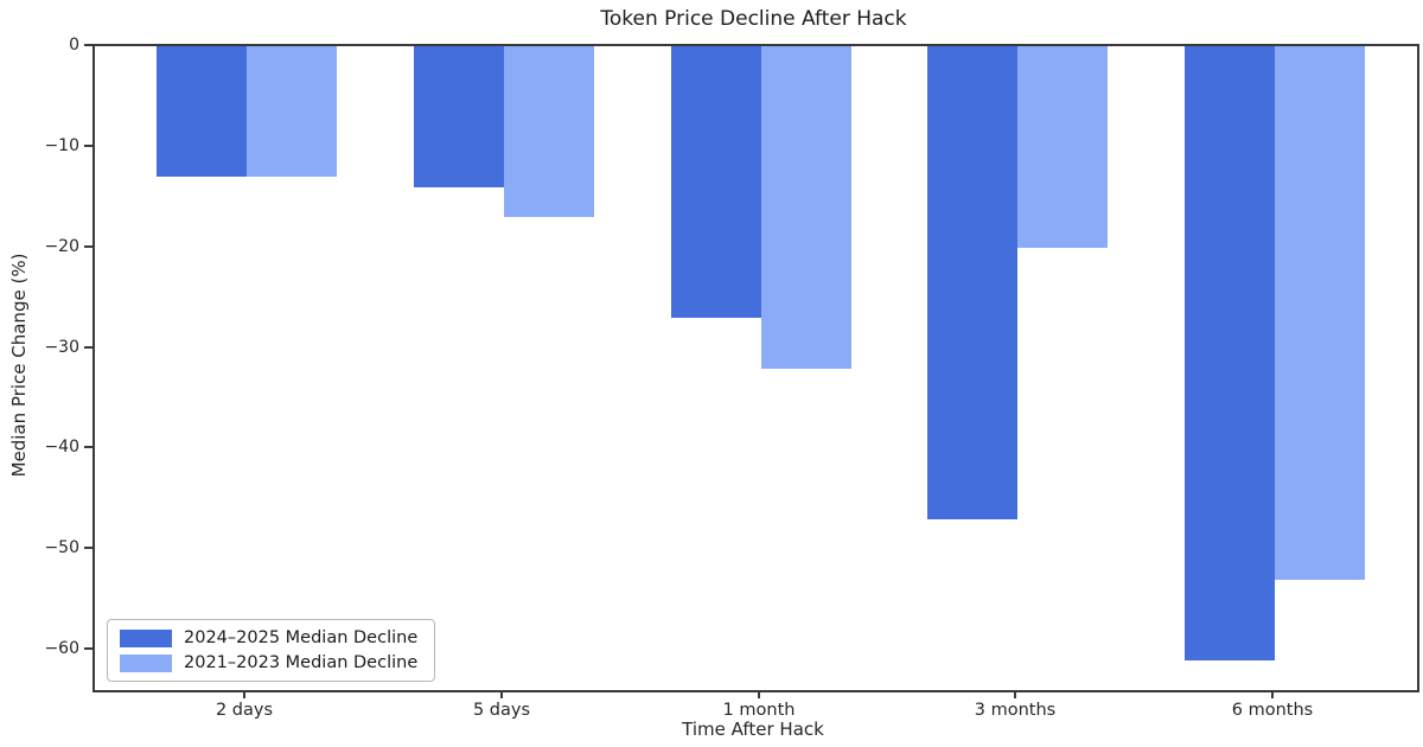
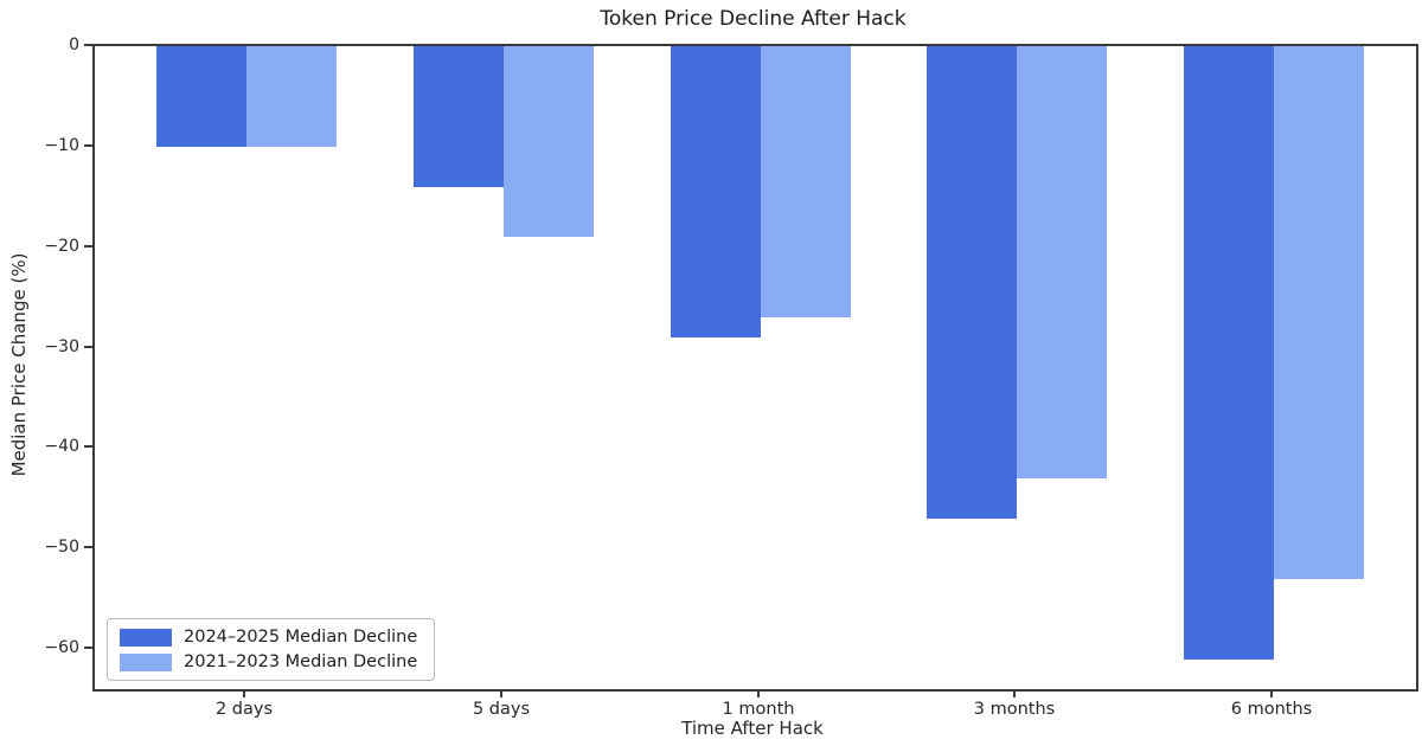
2024–2025 Median Decline/2 days: -13 -> -10
2021–2023 Median Decline/2 days: -13 -> -10
2021–2023 Median Decline/5 days: -17 -> -19
2024–2025 Median Decline/1 month: -27 -> -29
2021–2023 Median Decline/1 month: -32 -> -27
2021–2023 Median Decline/3 months: -20 -> -43
